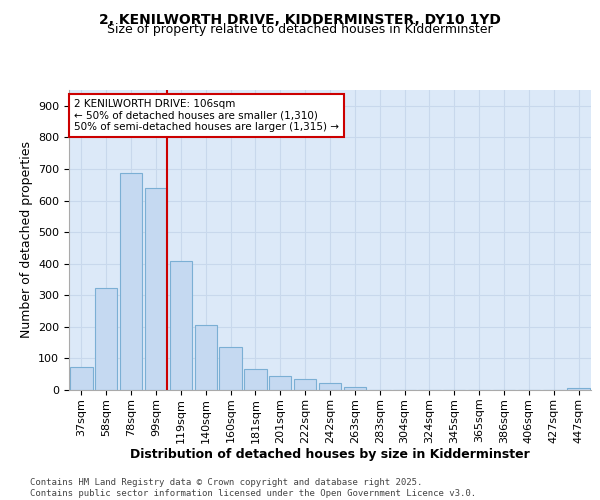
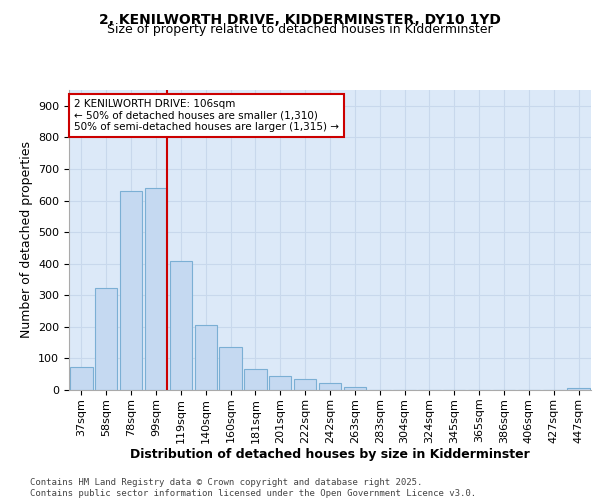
78sqm: 688 -> 630
